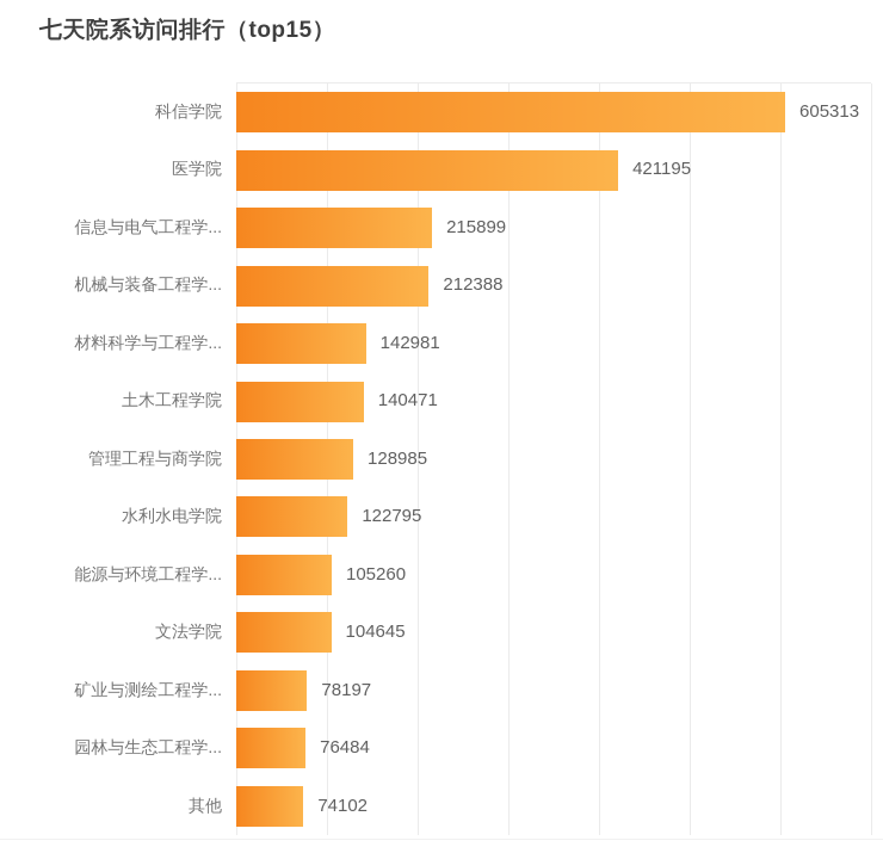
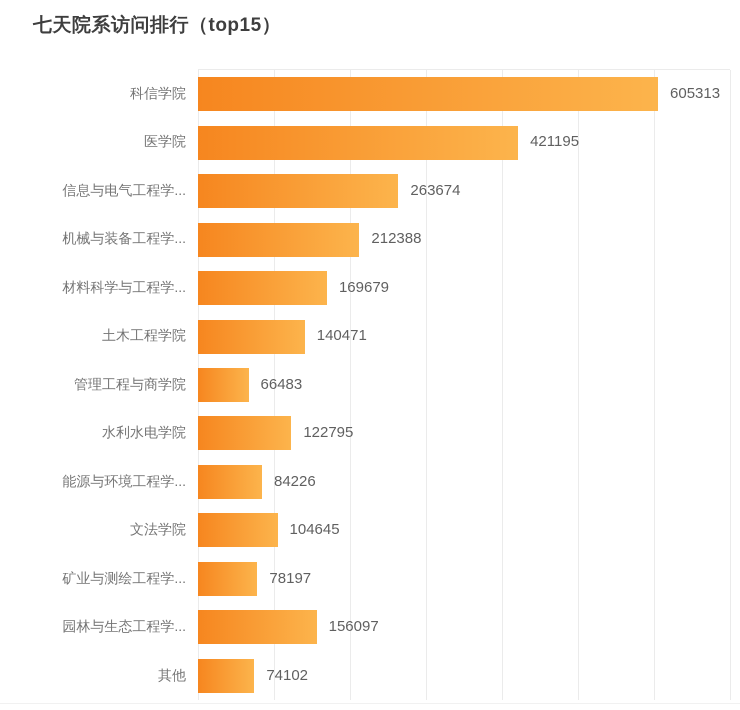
信息与电气工程学...: 215899 -> 263674
材料科学与工程学...: 142981 -> 169679
管理工程与商学院: 128985 -> 66483
能源与环境工程学...: 105260 -> 84226
园林与生态工程学...: 76484 -> 156097
